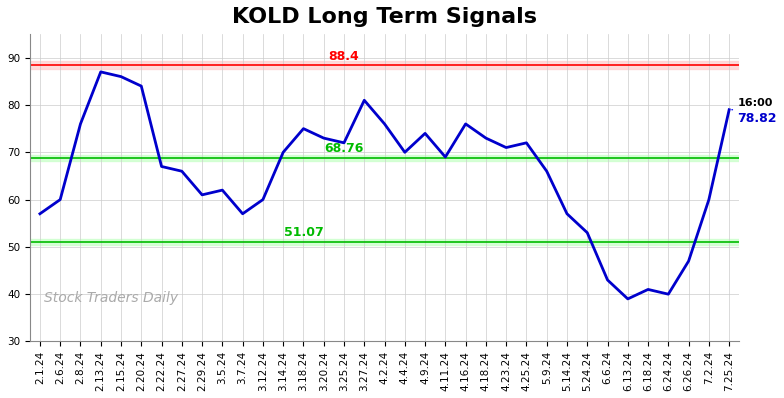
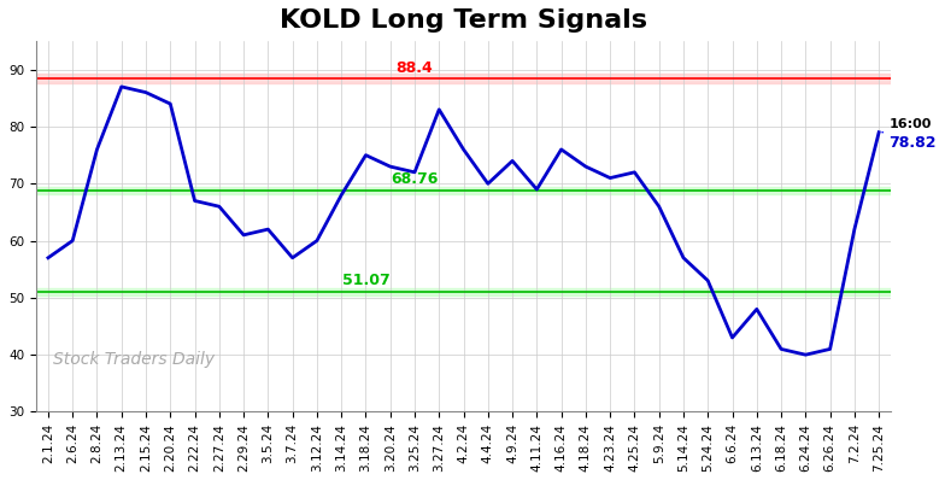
3.14.24: 70 -> 68
3.27.24: 81 -> 83
6.13.24: 39 -> 48
6.26.24: 47 -> 41
7.2.24: 60 -> 62
